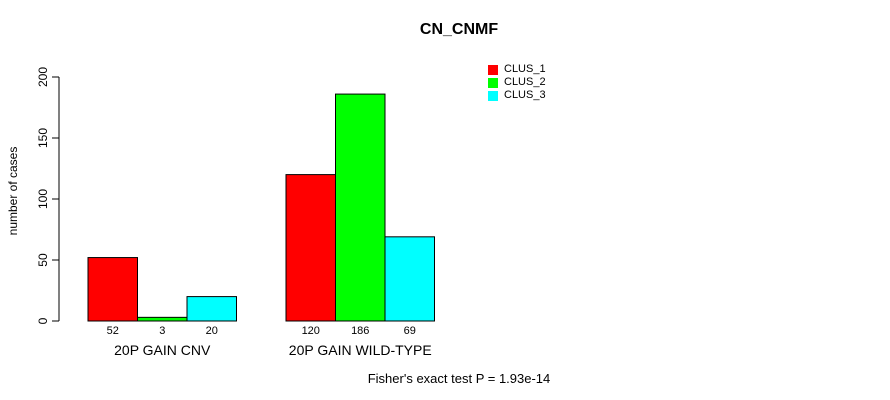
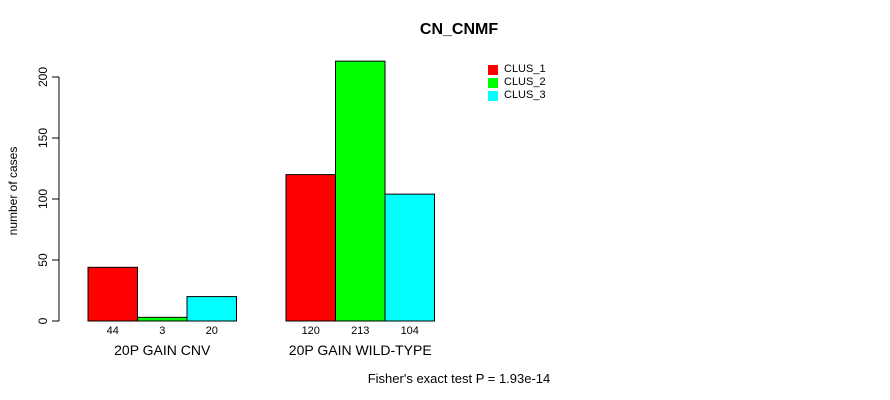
CLUS_1/20P GAIN CNV: 52 -> 44
CLUS_2/20P GAIN WILD-TYPE: 186 -> 213
CLUS_3/20P GAIN WILD-TYPE: 69 -> 104
